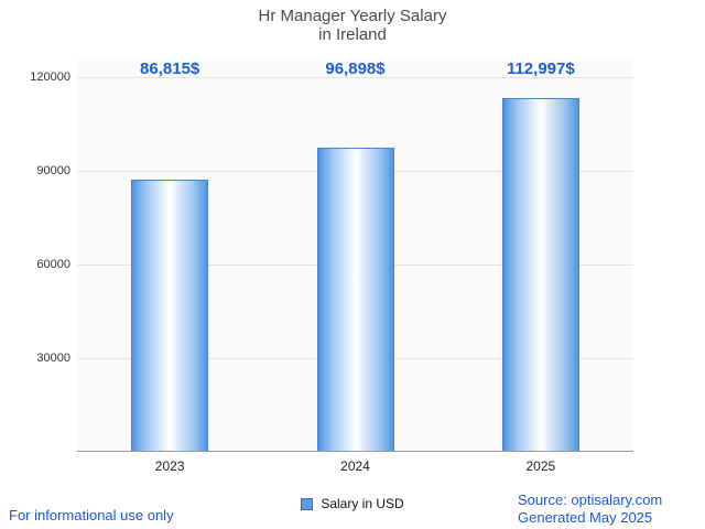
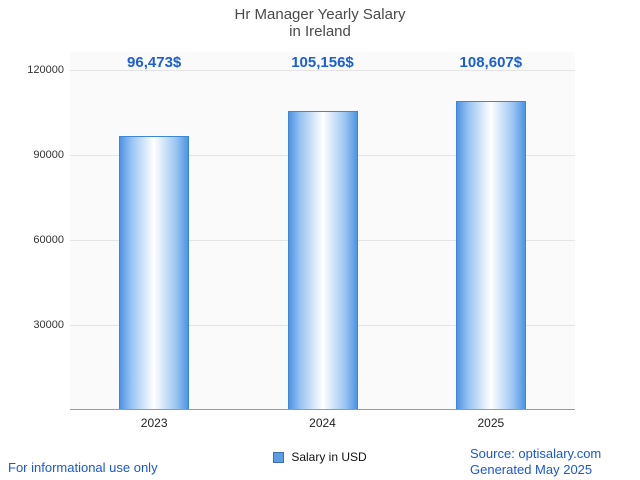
2023: 86,815 -> 96,473
2024: 96,898 -> 105,156
2025: 112,997 -> 108,607
